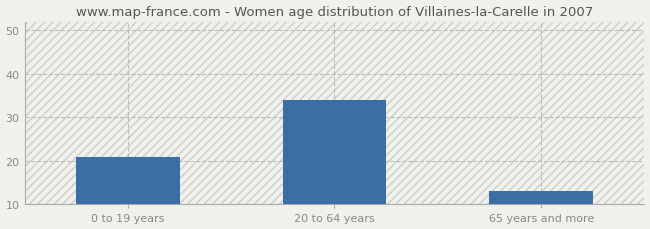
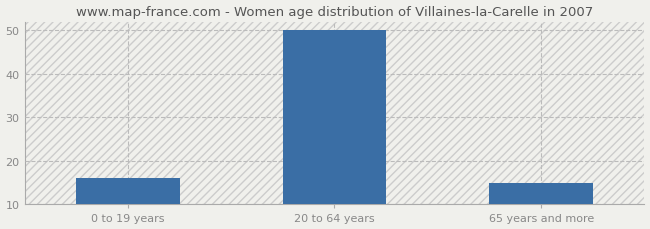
0 to 19 years: 21 -> 16
20 to 64 years: 34 -> 50
65 years and more: 13 -> 15
